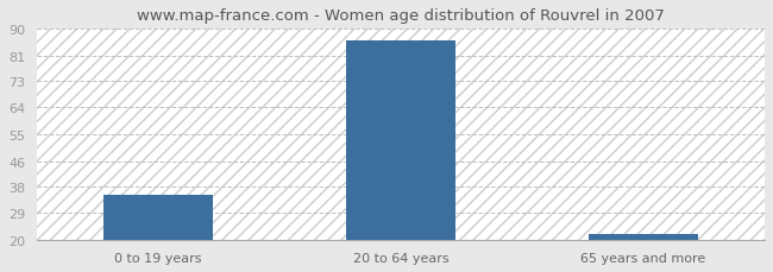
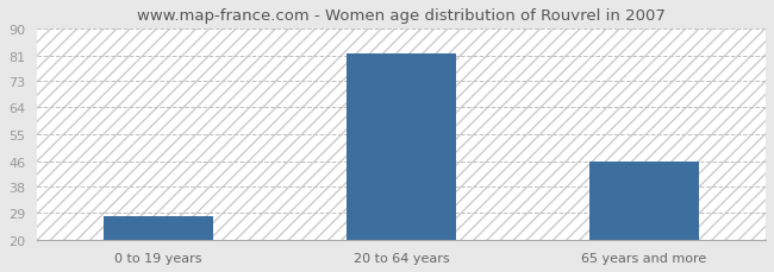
0 to 19 years: 35 -> 28
20 to 64 years: 86 -> 82
65 years and more: 22 -> 46
